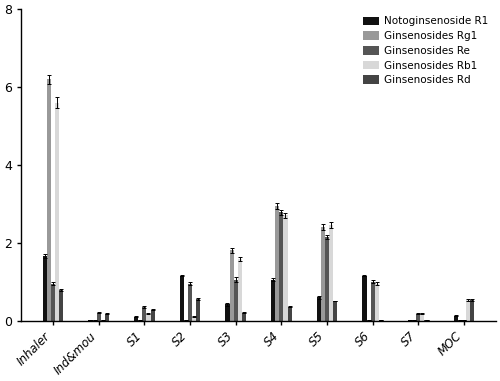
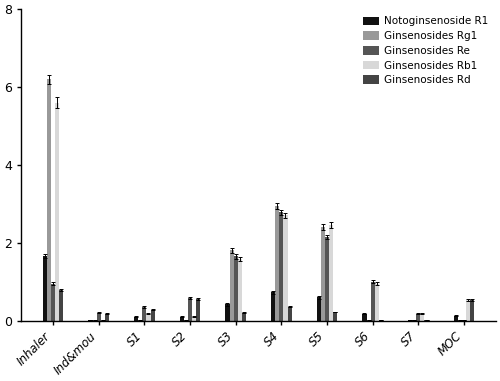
Notoginsenoside R1/S2: 1.15 -> 0.10
Ginsenosides Re/S2: 0.95 -> 0.58
Ginsenosides Re/S3: 1.05 -> 1.65
Notoginsenoside R1/S4: 1.05 -> 0.72
Ginsenosides Rd/S5: 0.50 -> 0.22
Notoginsenoside R1/S6: 1.15 -> 0.18
